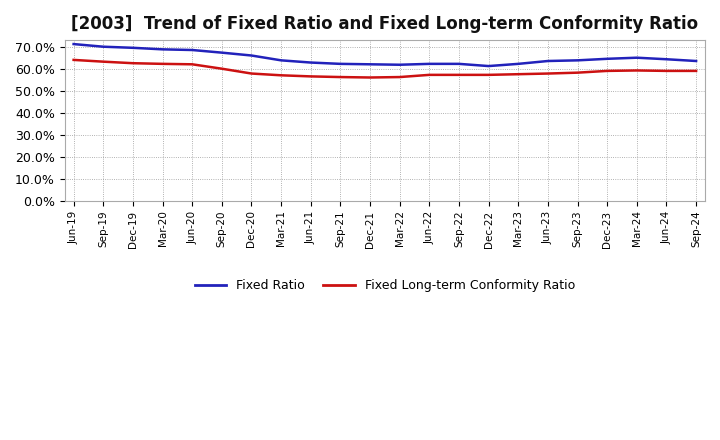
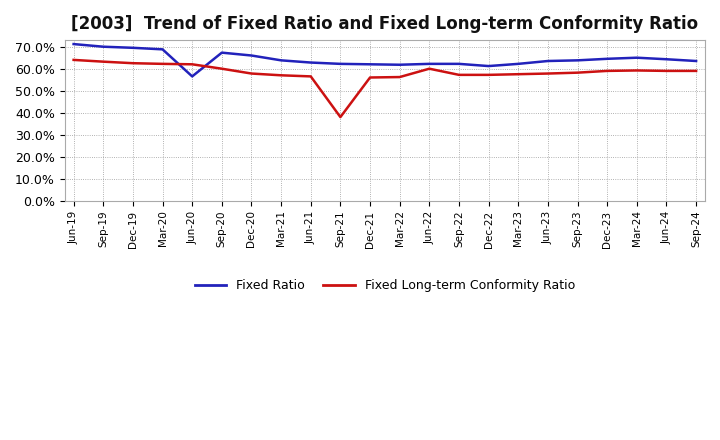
Fixed Ratio/Jun-20: 68.5% -> 56.5%
Fixed Long-term Conformity Ratio/Sep-21: 56.2% -> 38.0%
Fixed Long-term Conformity Ratio/Jun-22: 57.2% -> 60.0%
